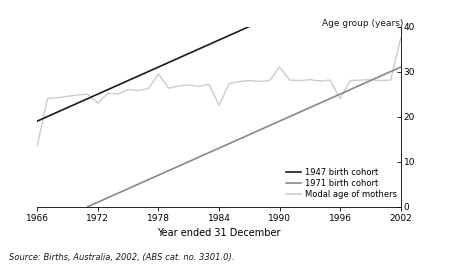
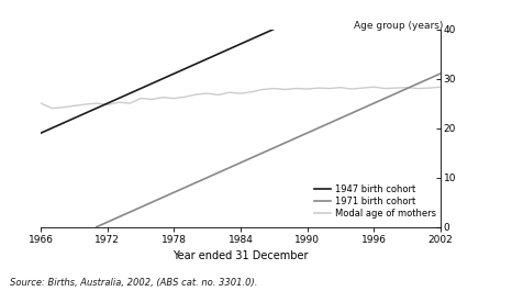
Modal age of mothers/1966: 13.5 -> 25.0
Modal age of mothers/1972: 23.0 -> 24.7
Modal age of mothers/1978: 29.5 -> 26.0
Modal age of mothers/1984: 22.5 -> 27.0
Modal age of mothers/1990: 31.0 -> 27.9
Modal age of mothers/1996: 24.0 -> 28.3
Modal age of mothers/2002: 37.5 -> 28.3
